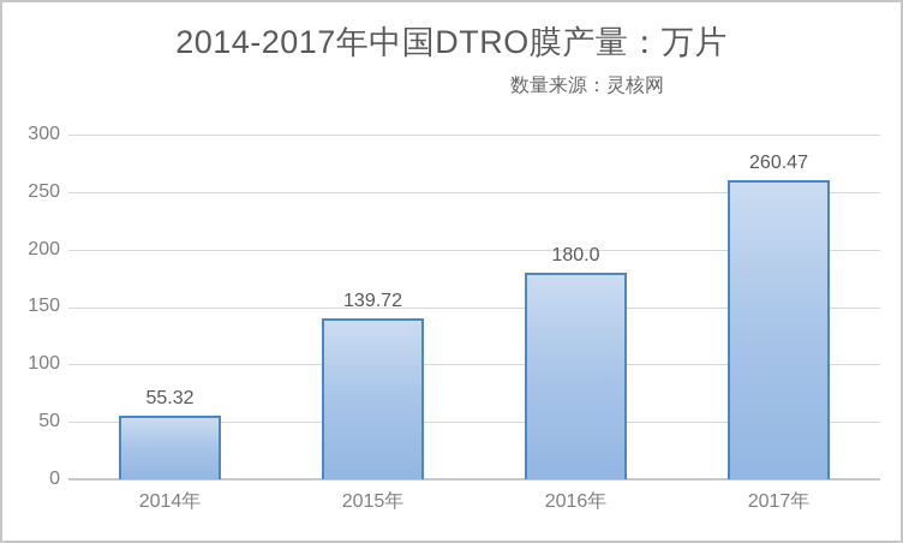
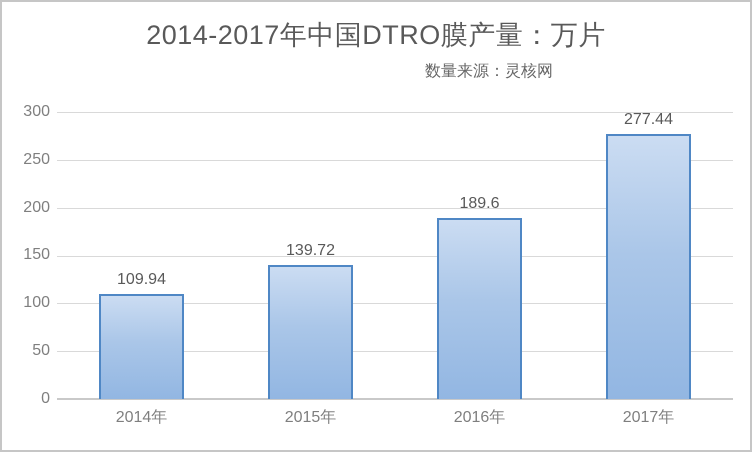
2014年: 55.32 -> 109.94
2016年: 180.0 -> 189.6
2017年: 260.47 -> 277.44
